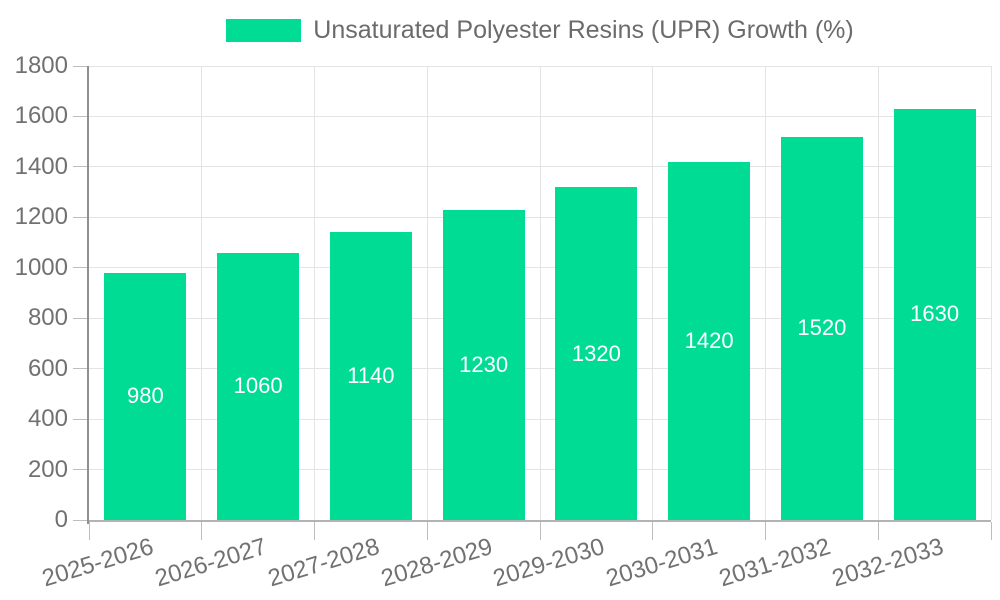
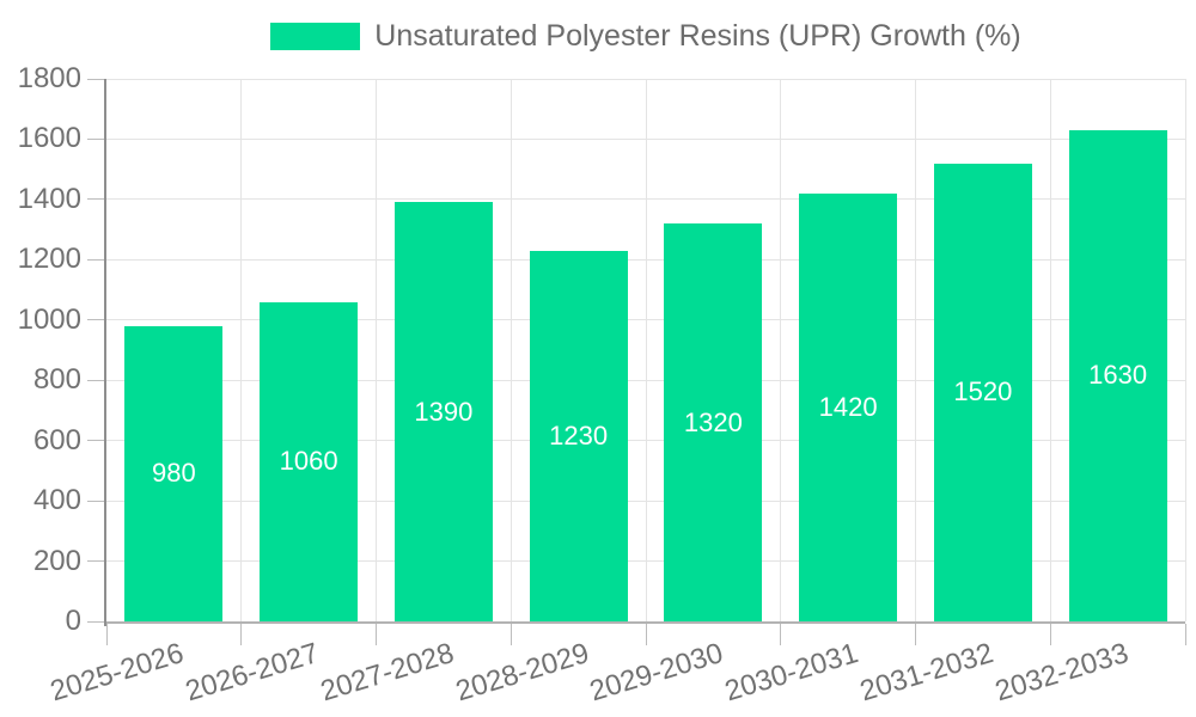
2027-2028: 1140 -> 1390
